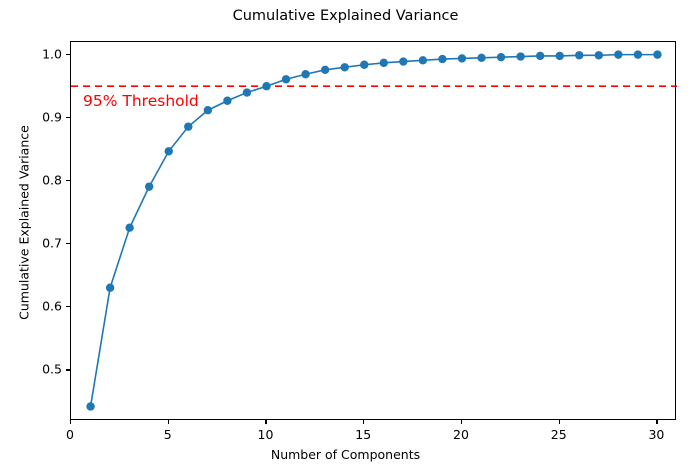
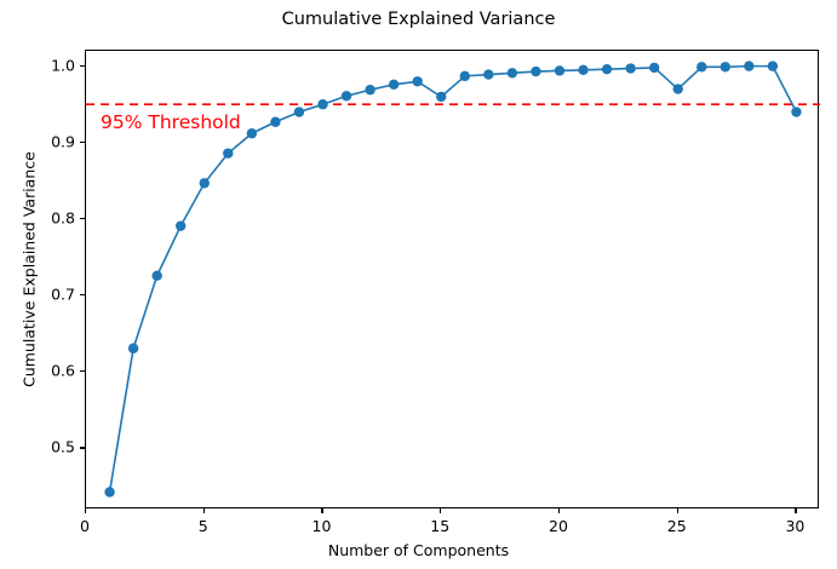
15: 0.98 -> 0.96
25: 1.00 -> 0.97
30: 1.00 -> 0.94
